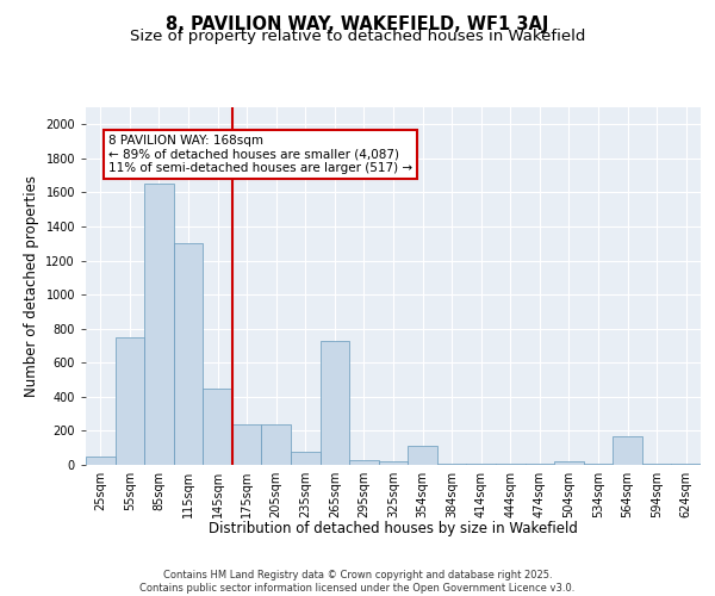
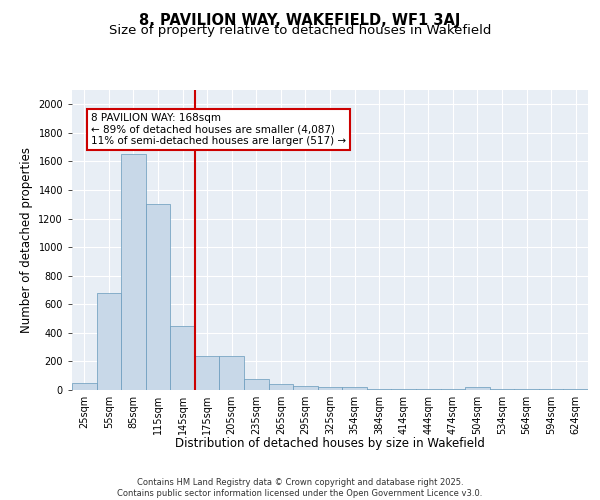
55sqm: 750 -> 680
265sqm: 730 -> 40
354sqm: 110 -> 20
564sqm: 170 -> 0
